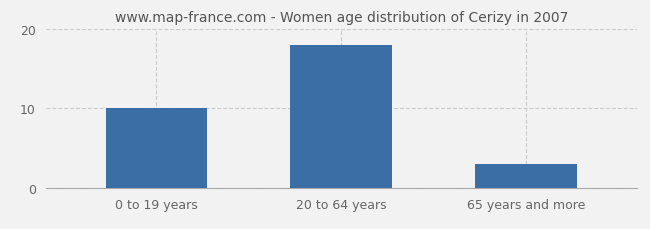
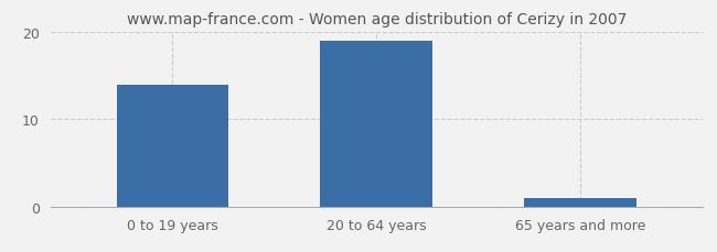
0 to 19 years: 10 -> 14
20 to 64 years: 18 -> 19
65 years and more: 3 -> 1
